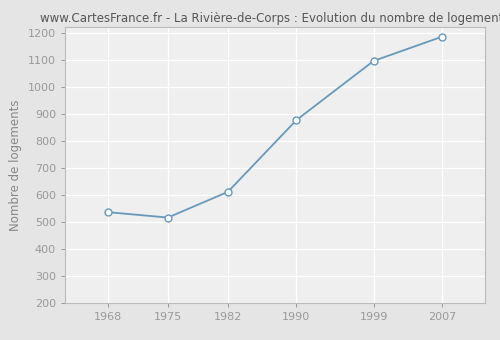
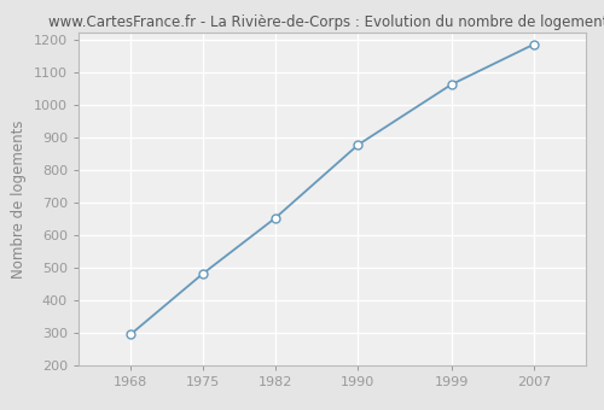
1968: 535 -> 293
1975: 515 -> 480
1982: 610 -> 651
1999: 1095 -> 1061
